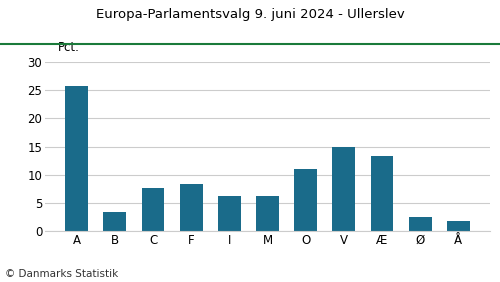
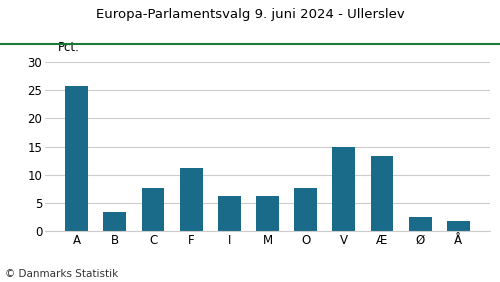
F: 8.4 -> 11.3
O: 11.0 -> 7.6
